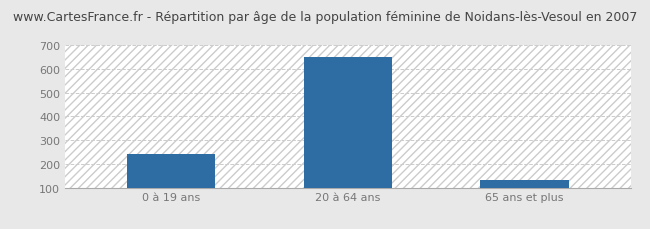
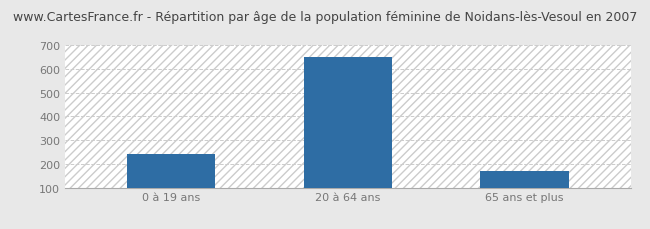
65 ans et plus: 130 -> 168
